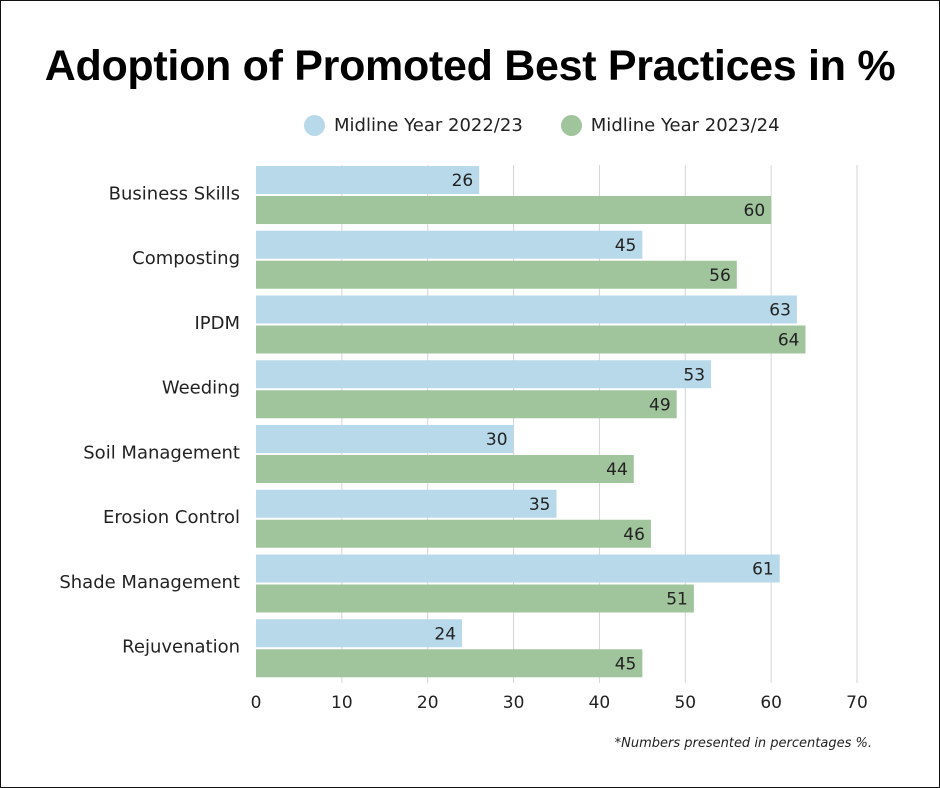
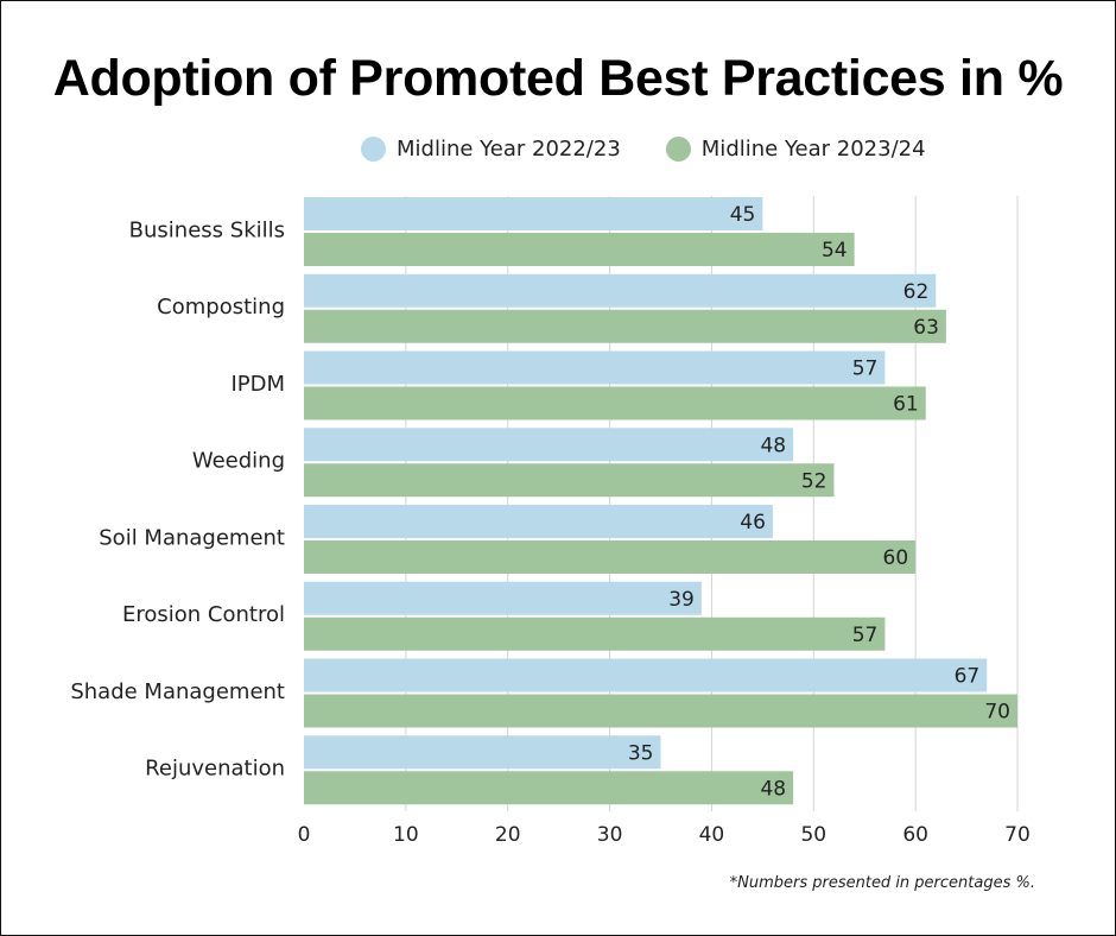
Midline Year 2022/23/Business Skills: 26 -> 45
Midline Year 2023/24/Business Skills: 60 -> 54
Midline Year 2022/23/Composting: 45 -> 62
Midline Year 2023/24/Composting: 56 -> 63
Midline Year 2022/23/IPDM: 63 -> 57
Midline Year 2023/24/IPDM: 64 -> 61
Midline Year 2022/23/Weeding: 53 -> 48
Midline Year 2023/24/Weeding: 49 -> 52
Midline Year 2022/23/Soil Management: 30 -> 46
Midline Year 2023/24/Soil Management: 44 -> 60
Midline Year 2022/23/Erosion Control: 35 -> 39
Midline Year 2023/24/Erosion Control: 46 -> 57
Midline Year 2022/23/Shade Management: 61 -> 67
Midline Year 2023/24/Shade Management: 51 -> 70
Midline Year 2022/23/Rejuvenation: 24 -> 35
Midline Year 2023/24/Rejuvenation: 45 -> 48
